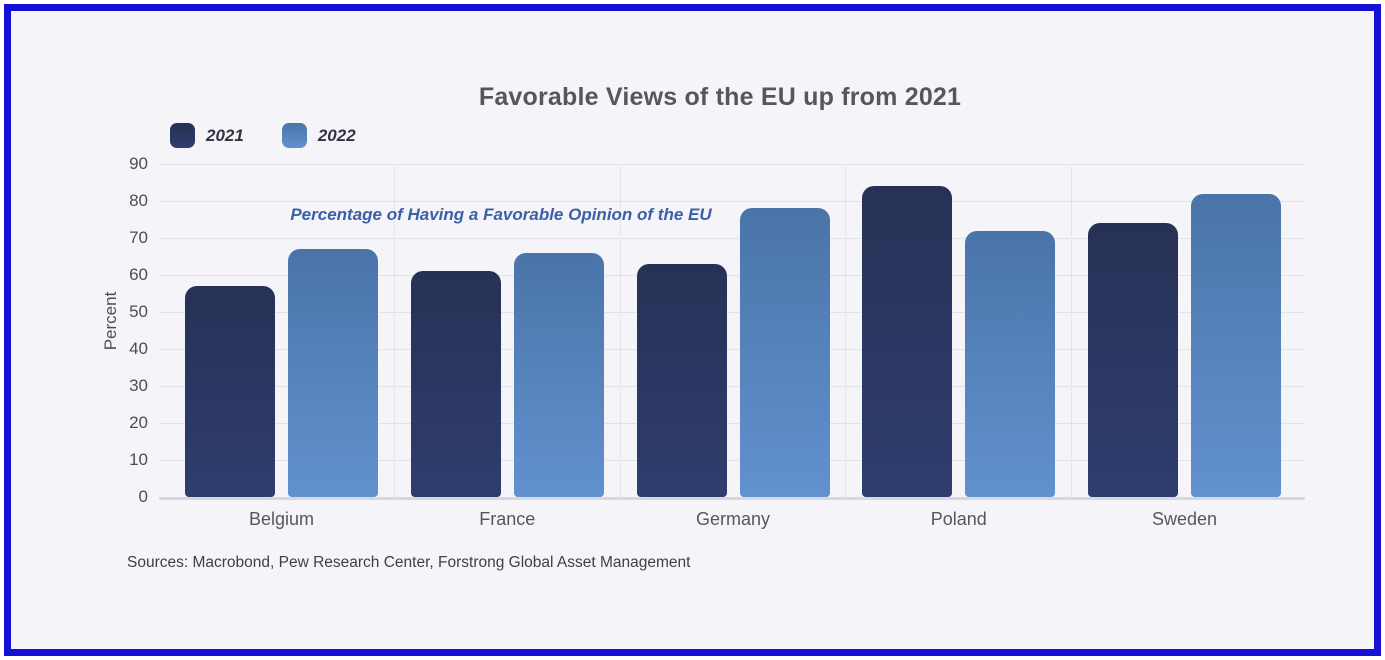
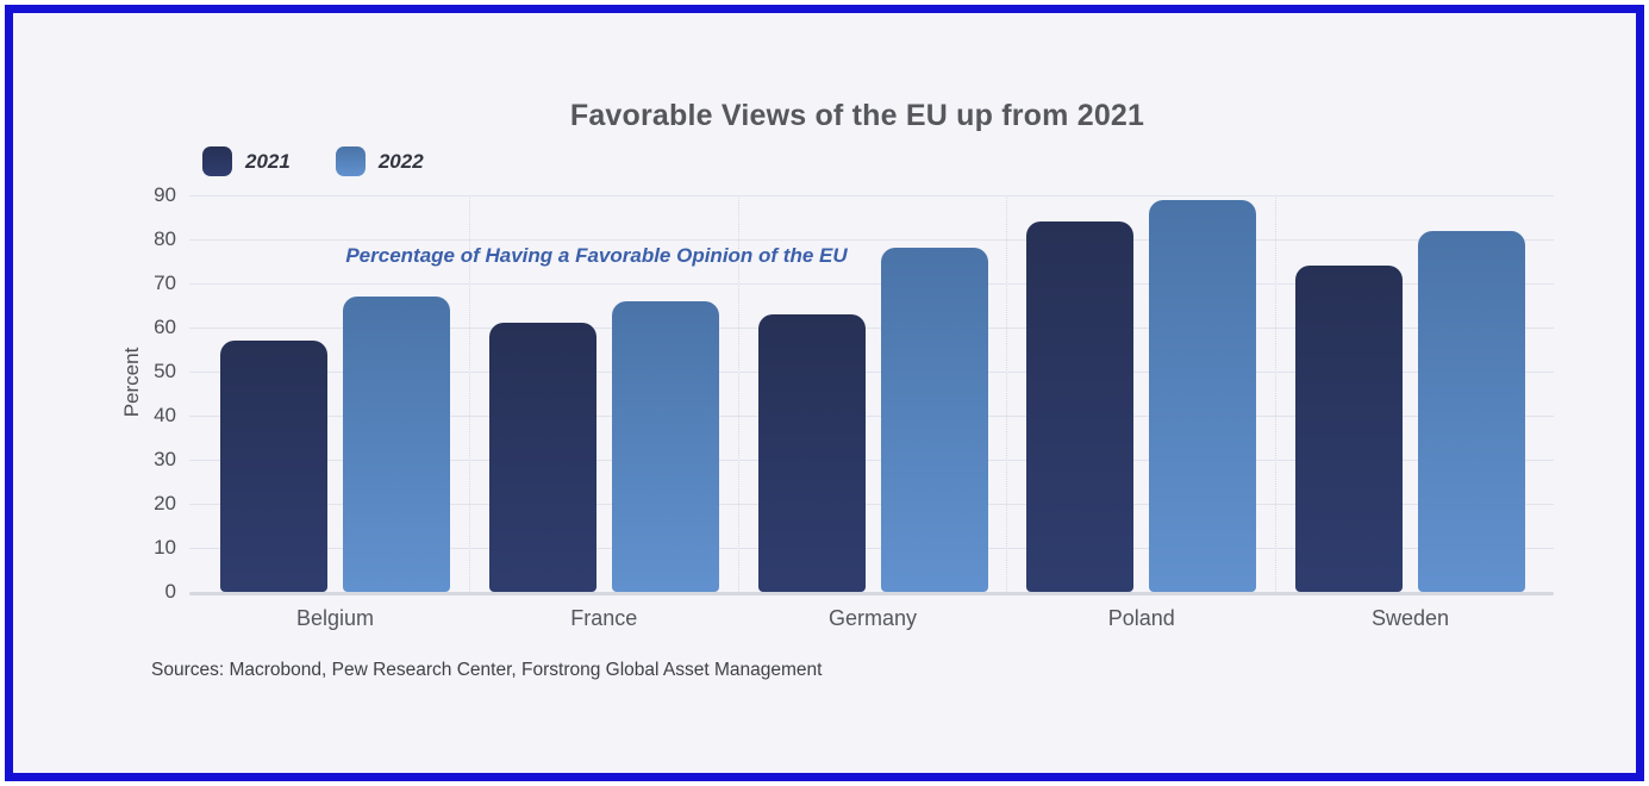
2022/Poland: 72 -> 89
